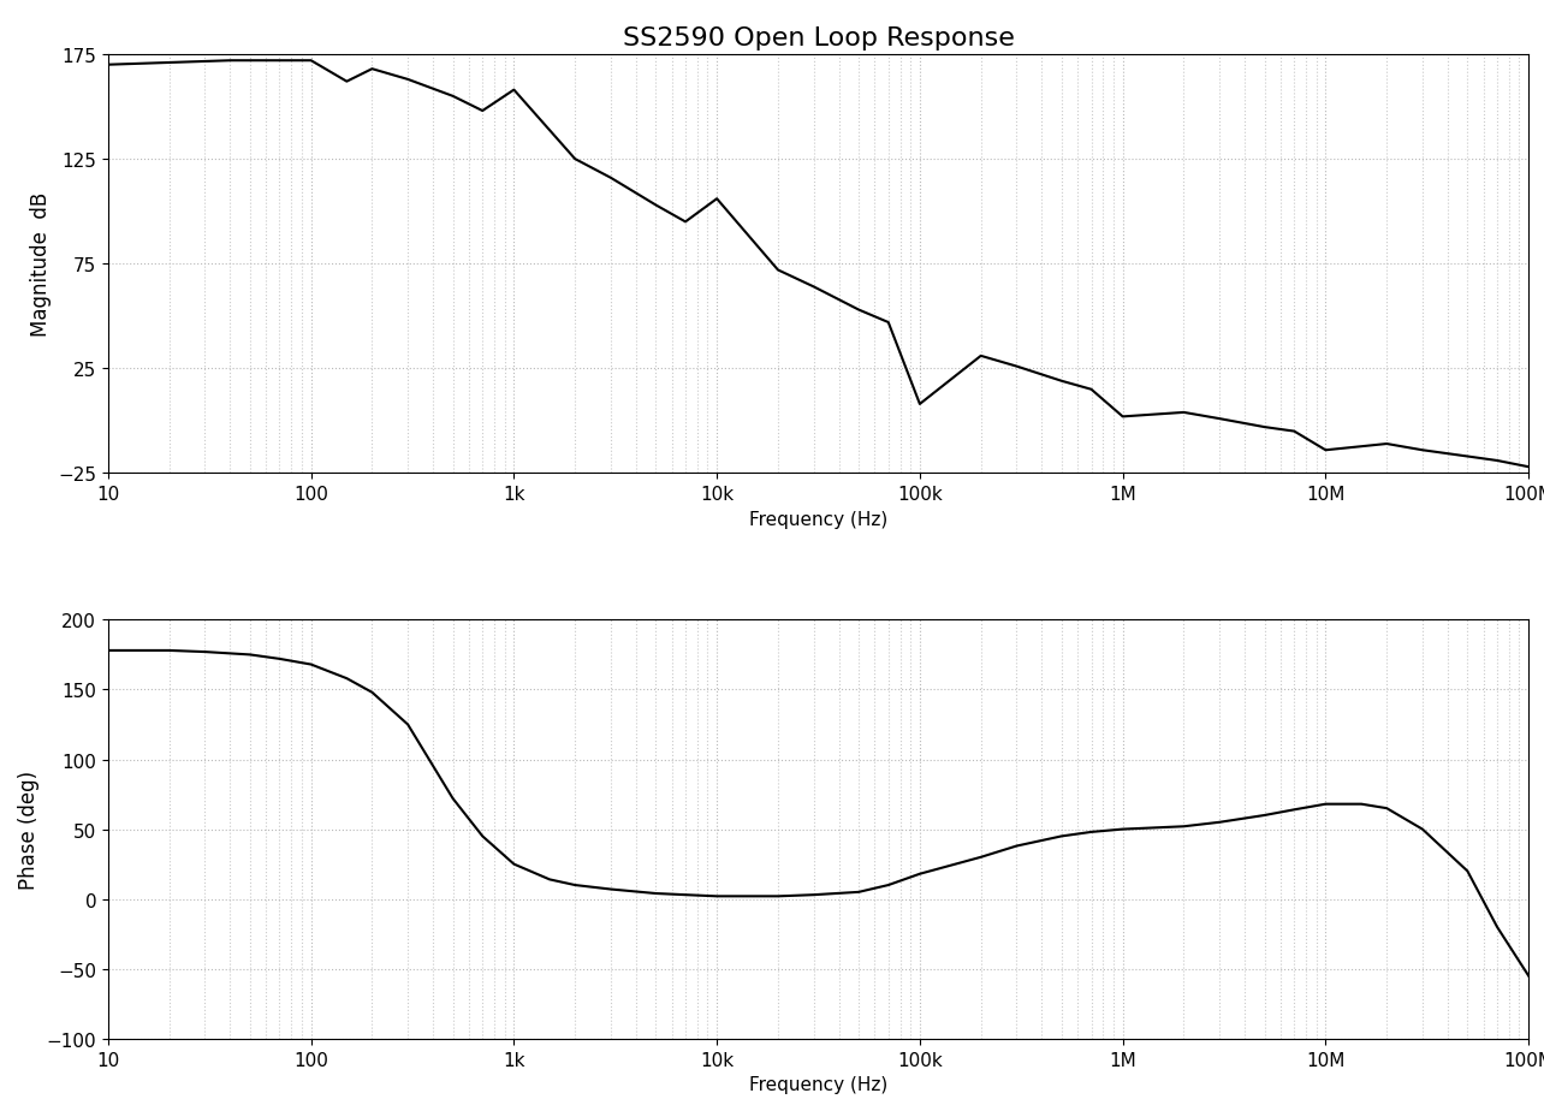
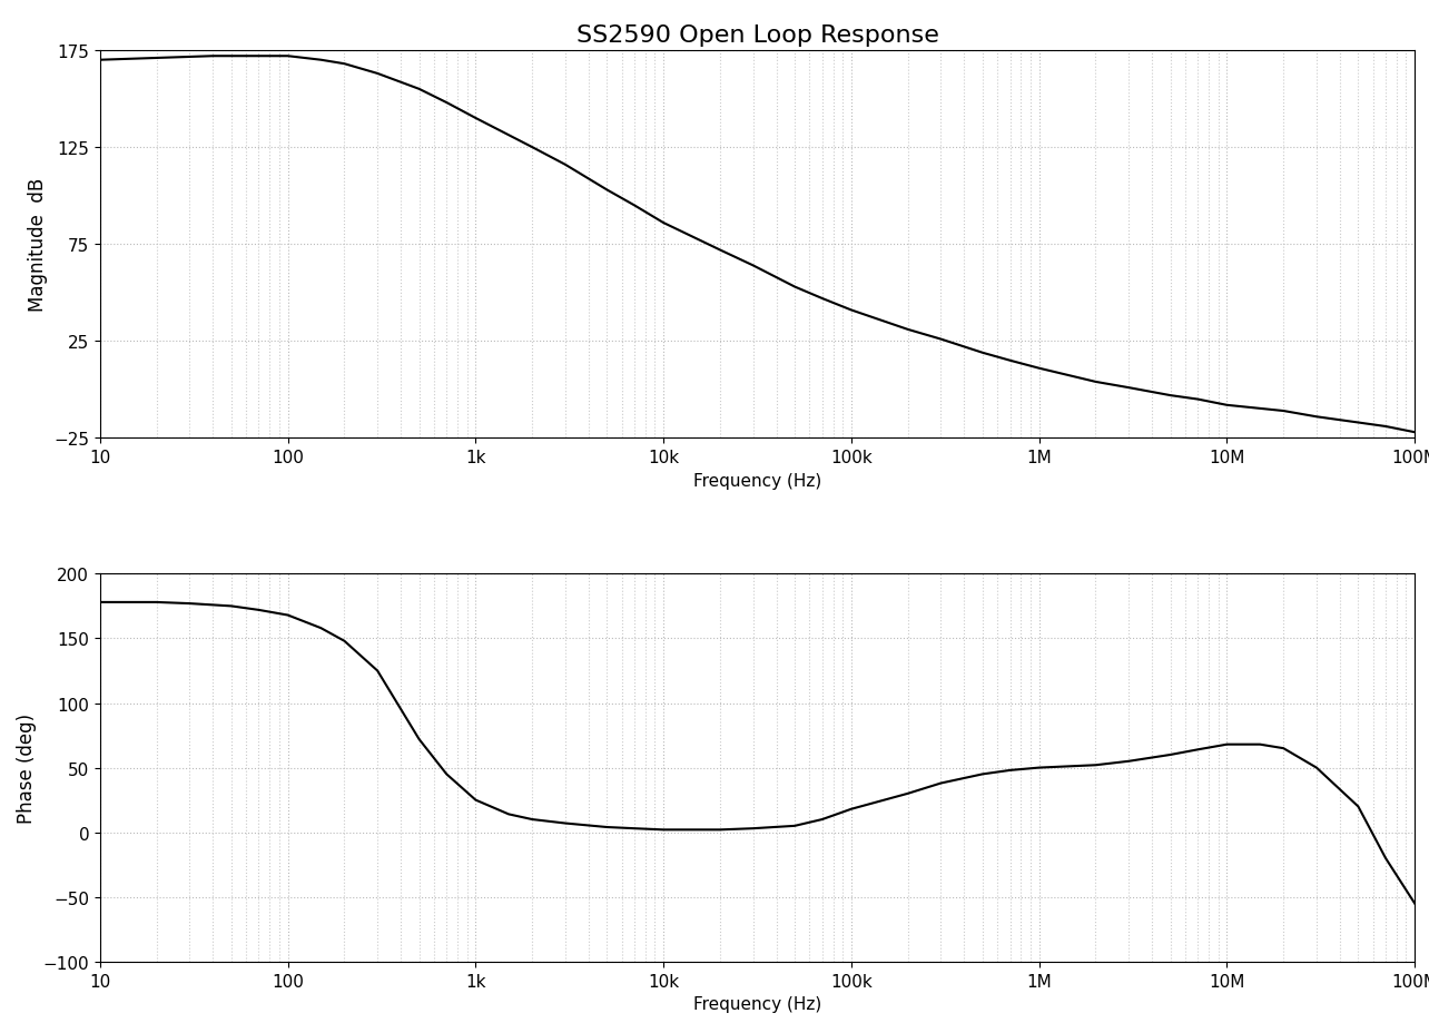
SS2590 Open Loop Response/100: 162 -> 170
SS2590 Open Loop Response/1k: 158 -> 140
SS2590 Open Loop Response/10k: 106 -> 86
SS2590 Open Loop Response/100k: 8 -> 41
SS2590 Open Loop Response/1M: 2 -> 11
SS2590 Open Loop Response/10M: -14 -> -8
